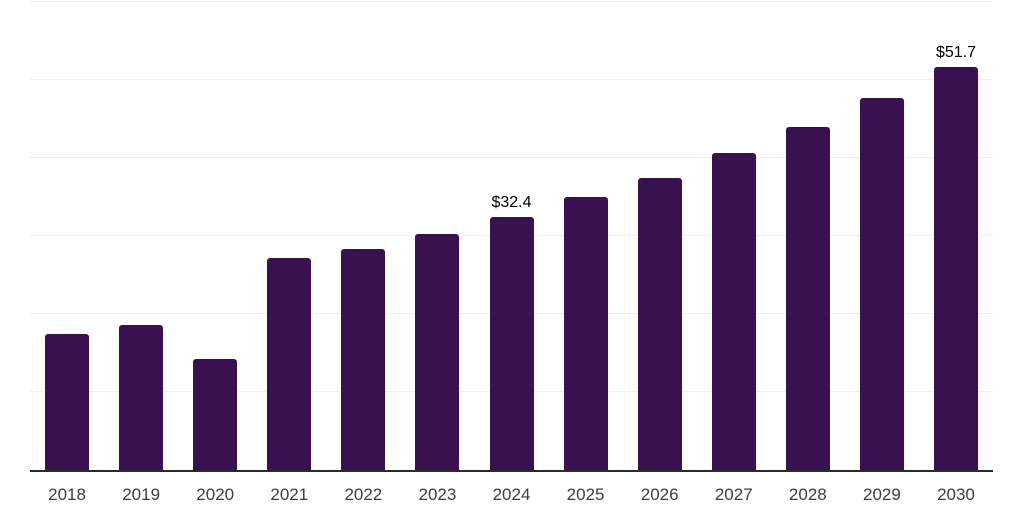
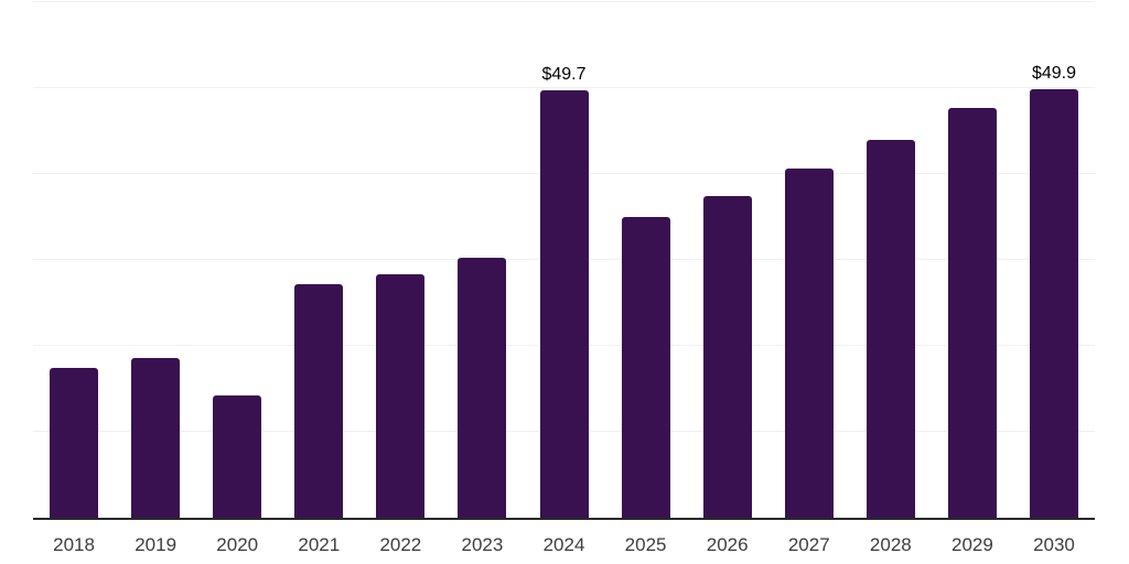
2024: $32.4 -> $49.7
2030: $51.7 -> $49.9
